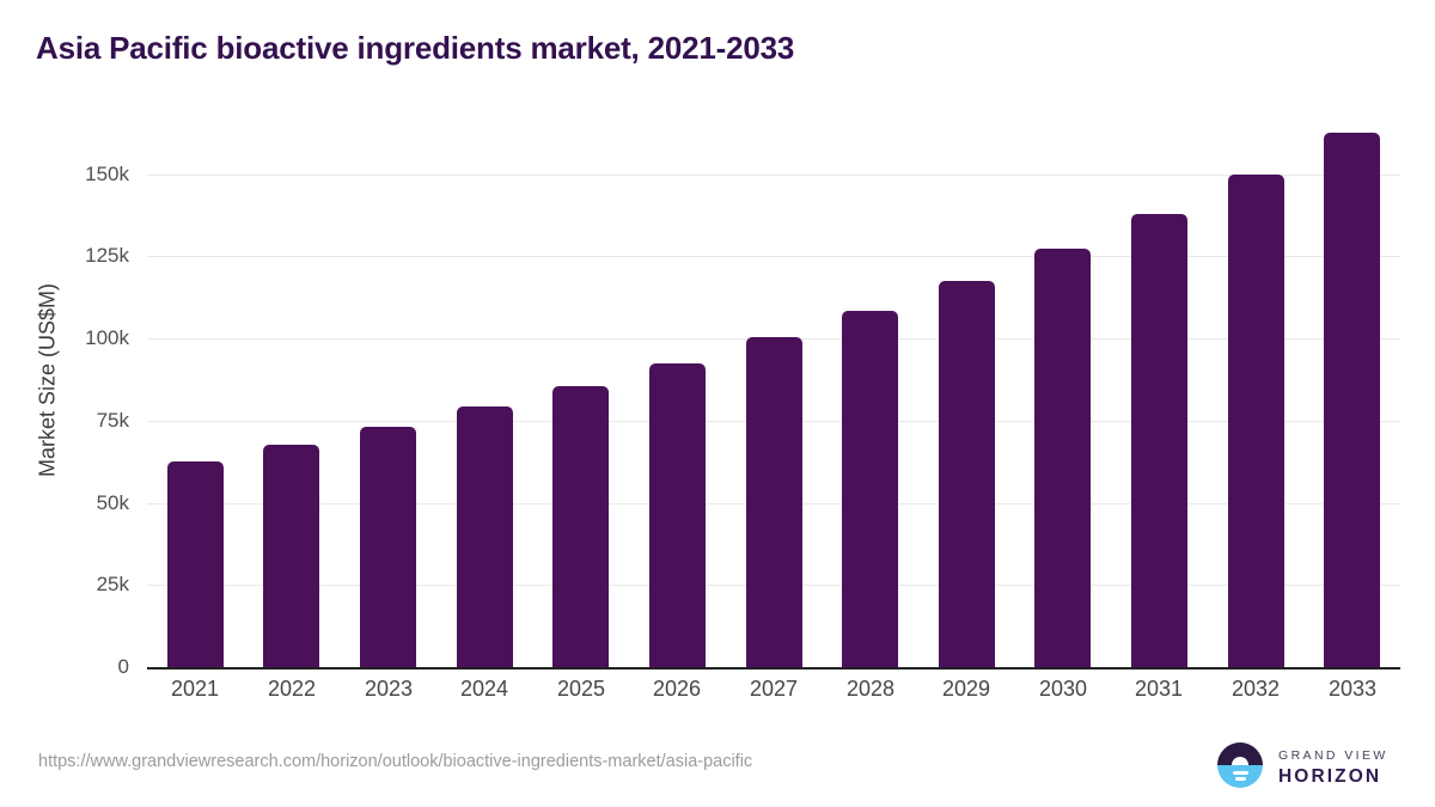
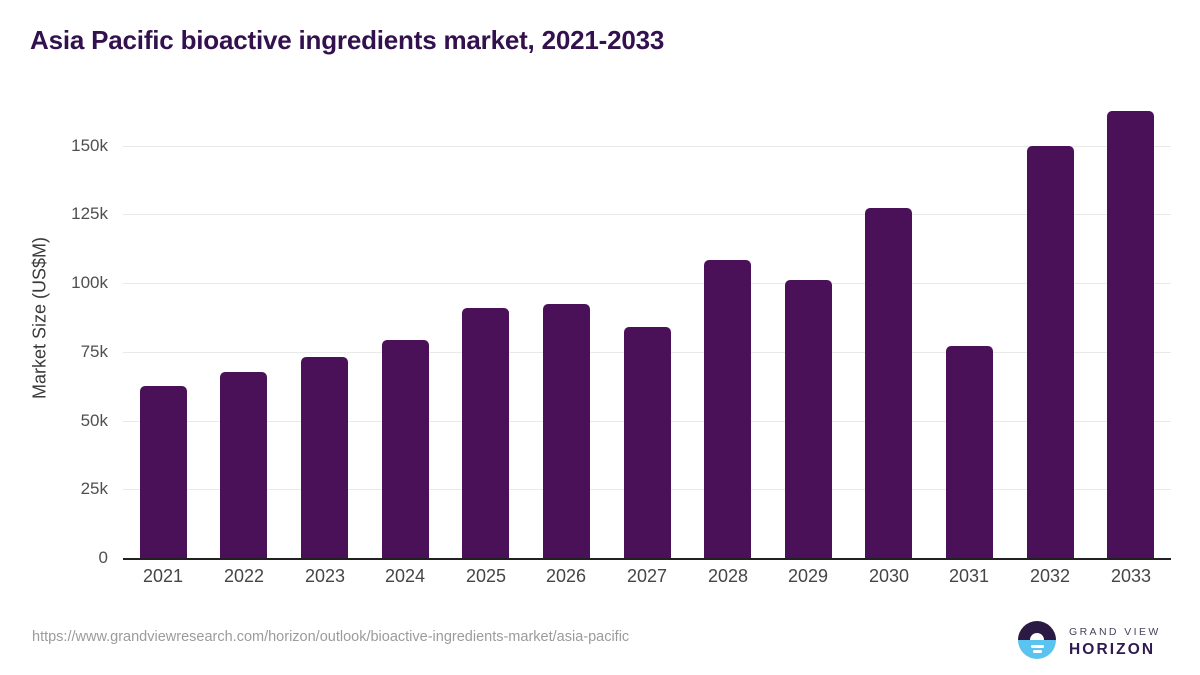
2025: 85k -> 91k
2027: 100k -> 84k
2029: 118k -> 101k
2031: 138k -> 77k
